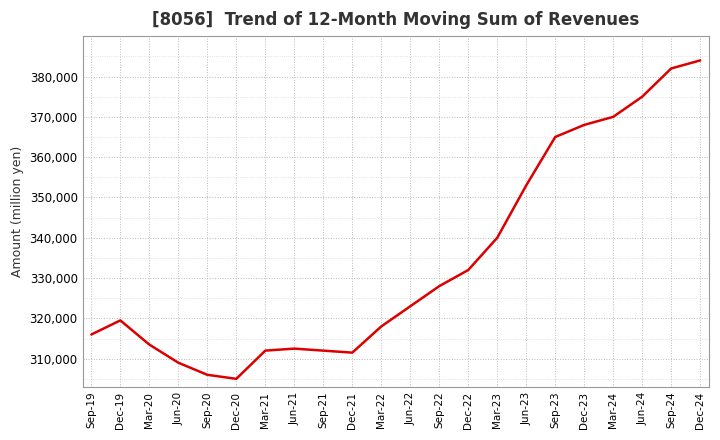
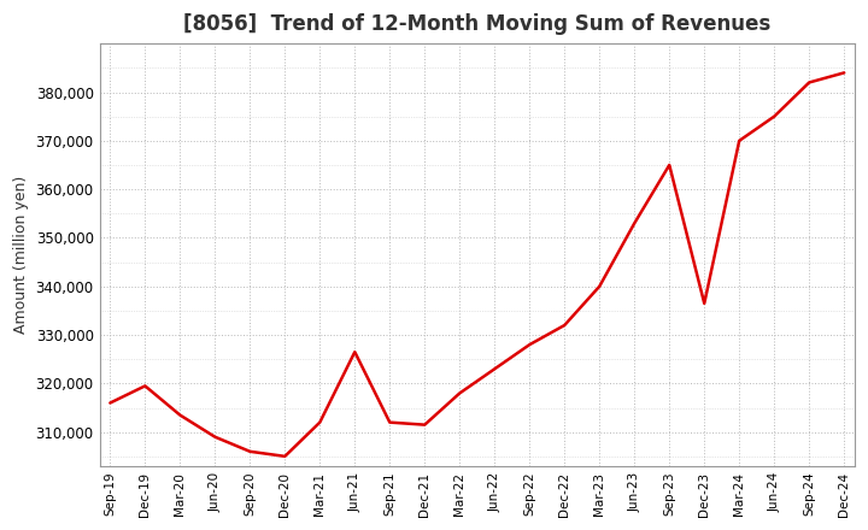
Jun-21: 312,500 -> 326,500
Dec-23: 368,000 -> 336,500
